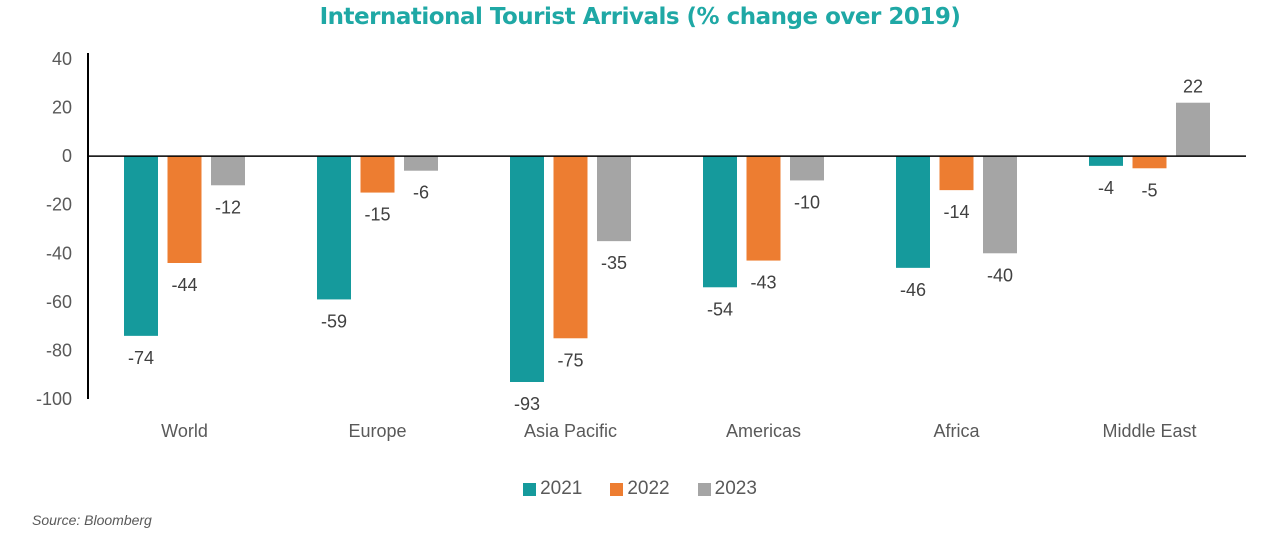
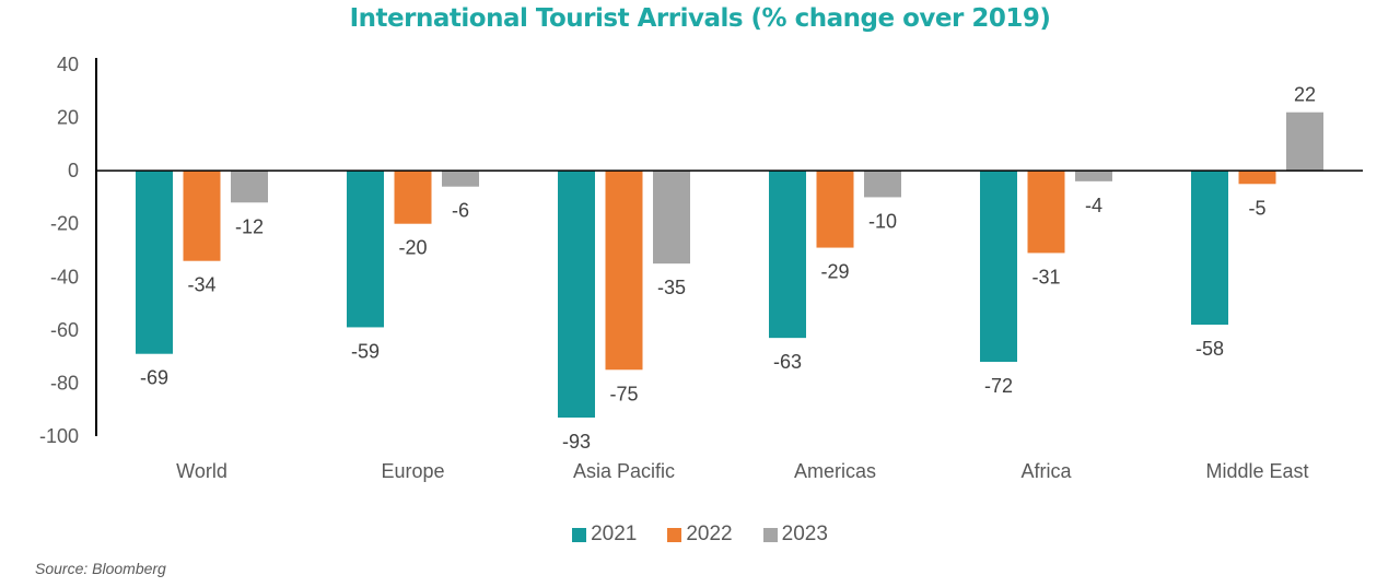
2021/World: -74 -> -69
2022/World: -44 -> -34
2022/Europe: -15 -> -20
2021/Americas: -54 -> -63
2022/Americas: -43 -> -29
2021/Africa: -46 -> -72
2022/Africa: -14 -> -31
2023/Africa: -40 -> -4
2021/Middle East: -4 -> -58
